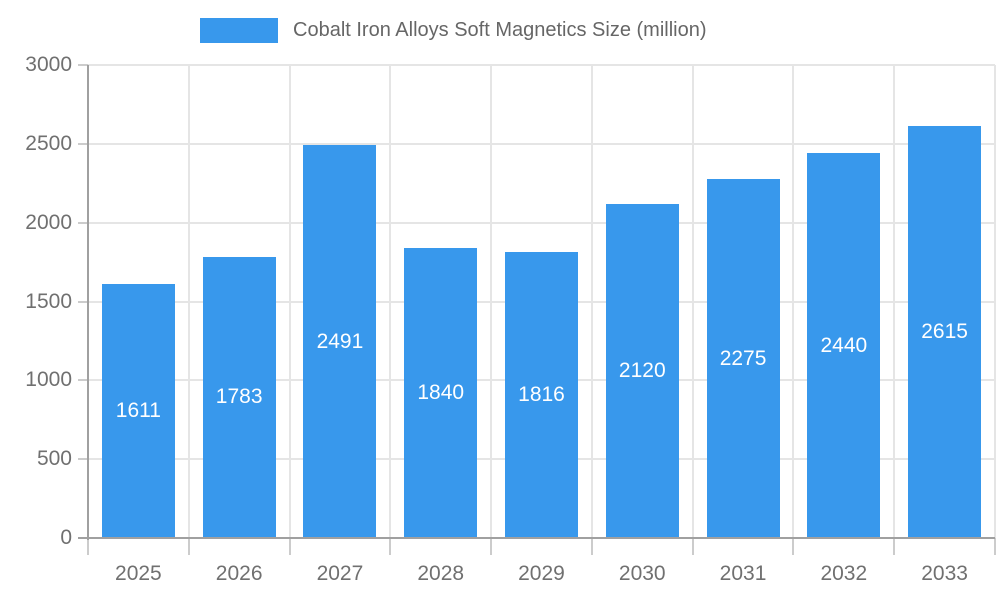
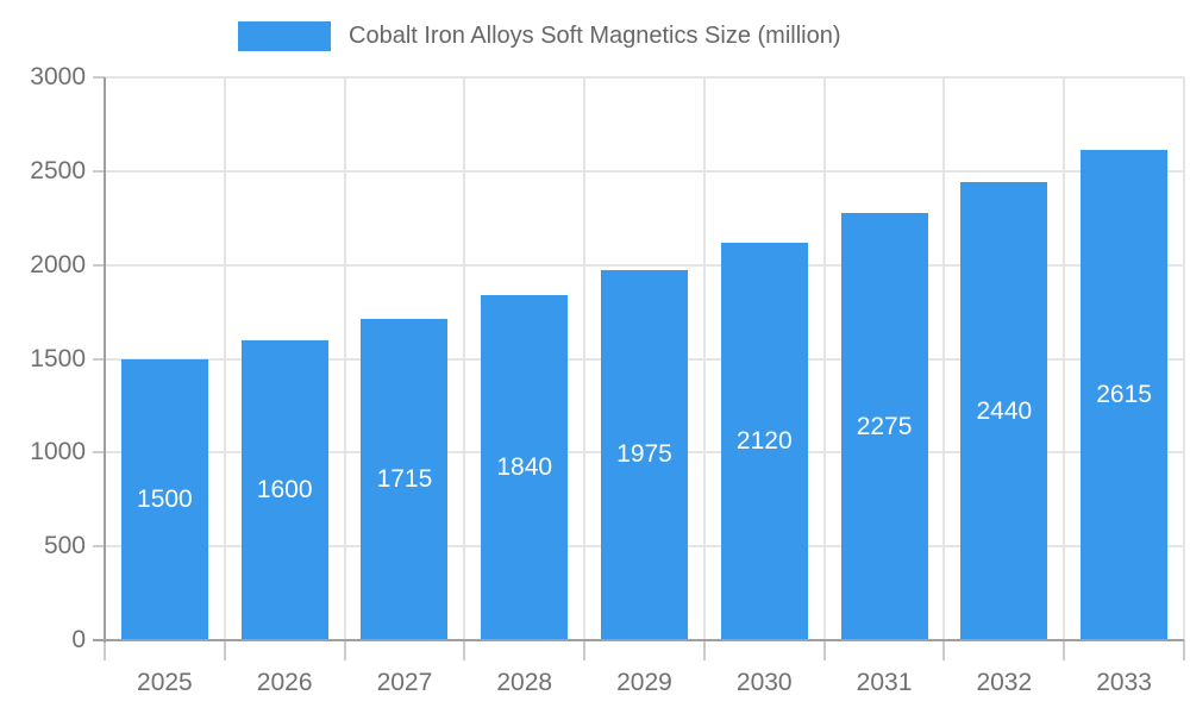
2025: 1611 -> 1500
2026: 1783 -> 1600
2027: 2491 -> 1715
2029: 1816 -> 1975
